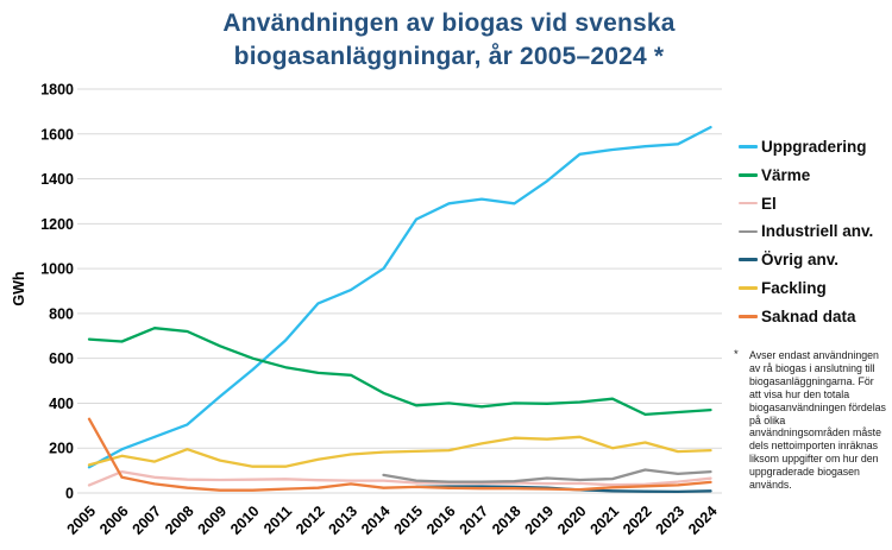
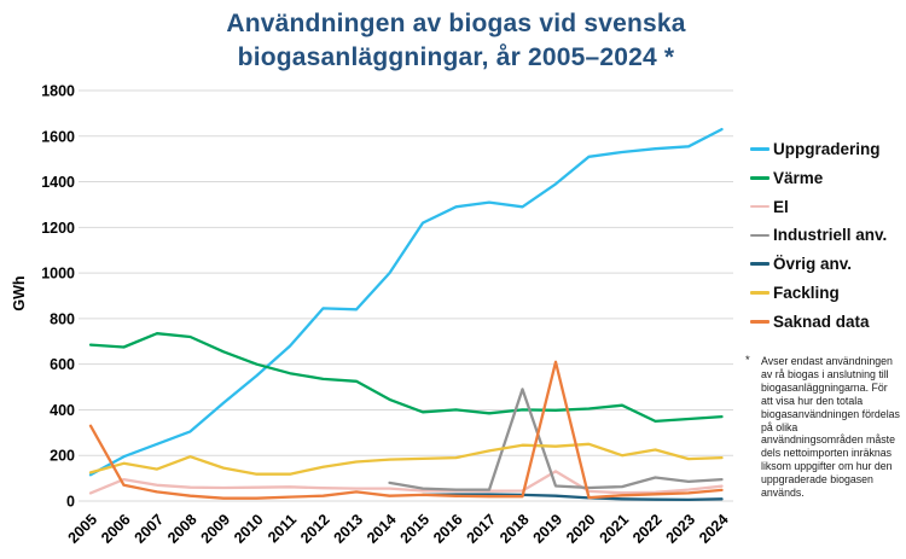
Uppgradering/2013: 900 -> 840
Industriell anv./2018: 50 -> 490
El/2019: 40 -> 130
Saknad data/2019: 20 -> 610
